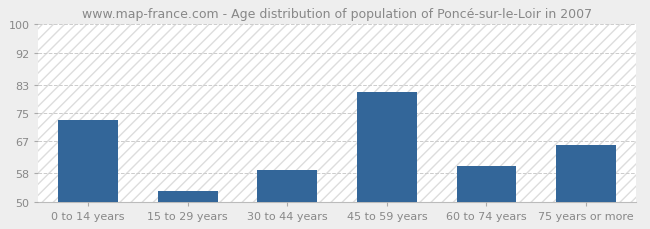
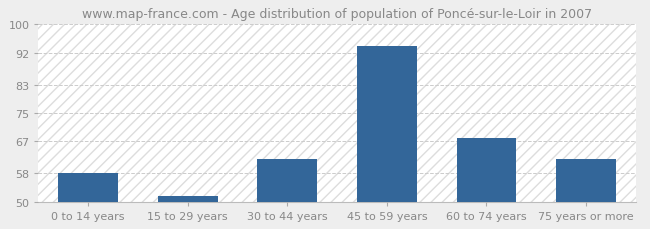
0 to 14 years: 73.0 -> 58.0
15 to 29 years: 53.0 -> 51.5
30 to 44 years: 59.0 -> 62.0
45 to 59 years: 81.0 -> 94.0
60 to 74 years: 60.0 -> 68.0
75 years or more: 66.0 -> 62.0
